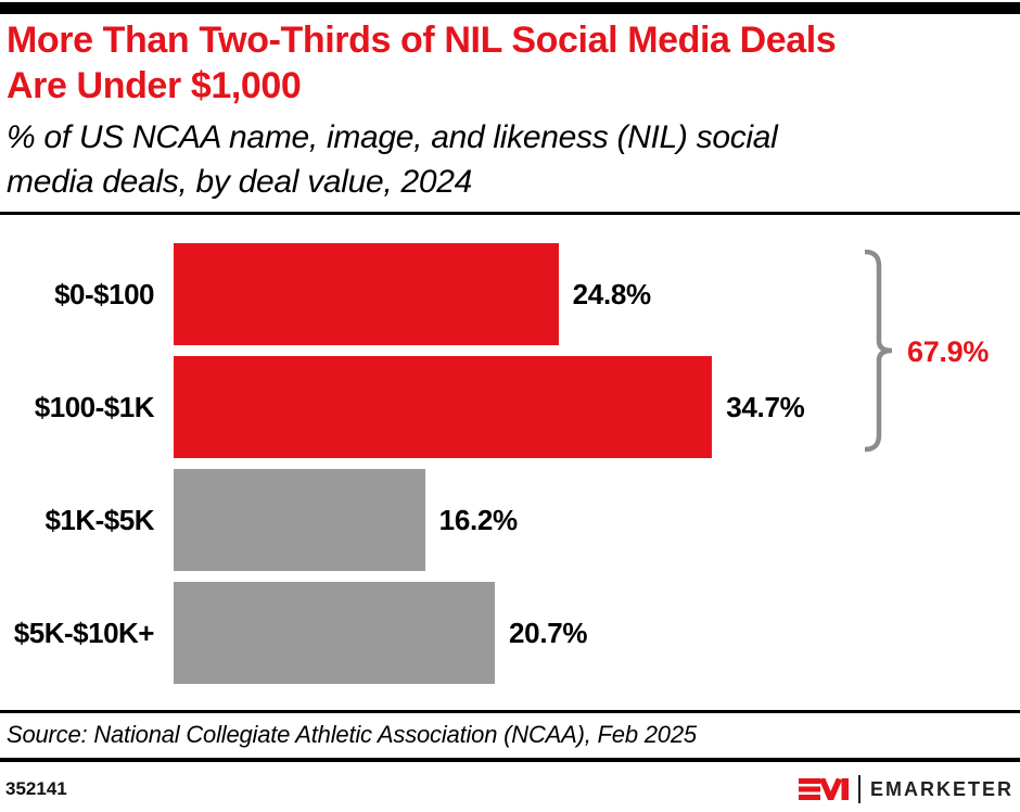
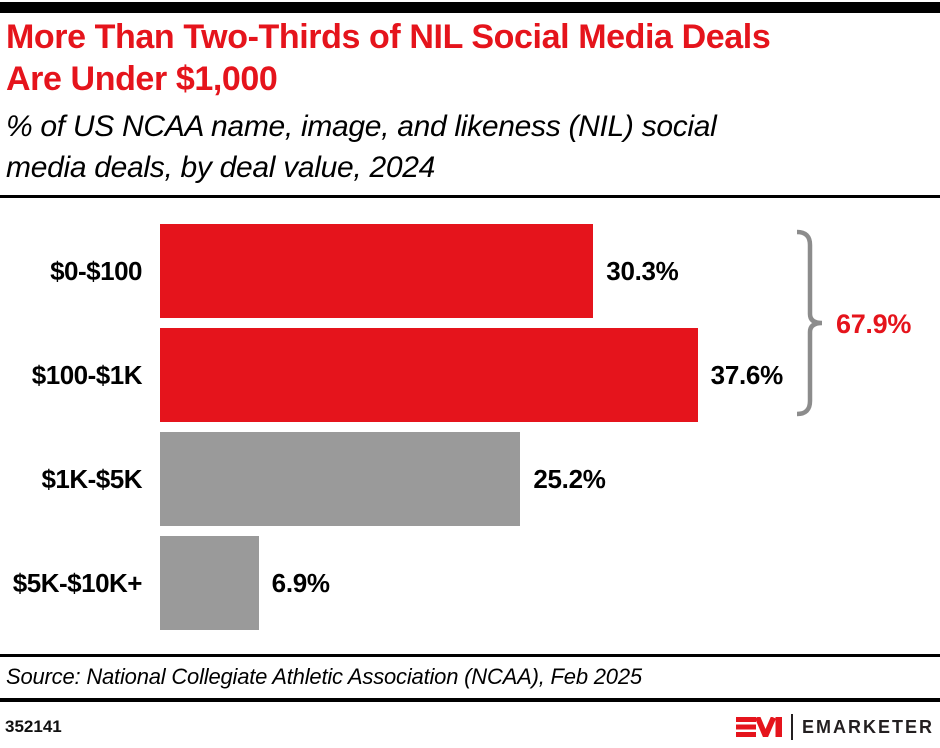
$0-$100: 24.8% -> 30.3%
$100-$1K: 34.7% -> 37.6%
$1K-$5K: 16.2% -> 25.2%
$5K-$10K+: 20.7% -> 6.9%
